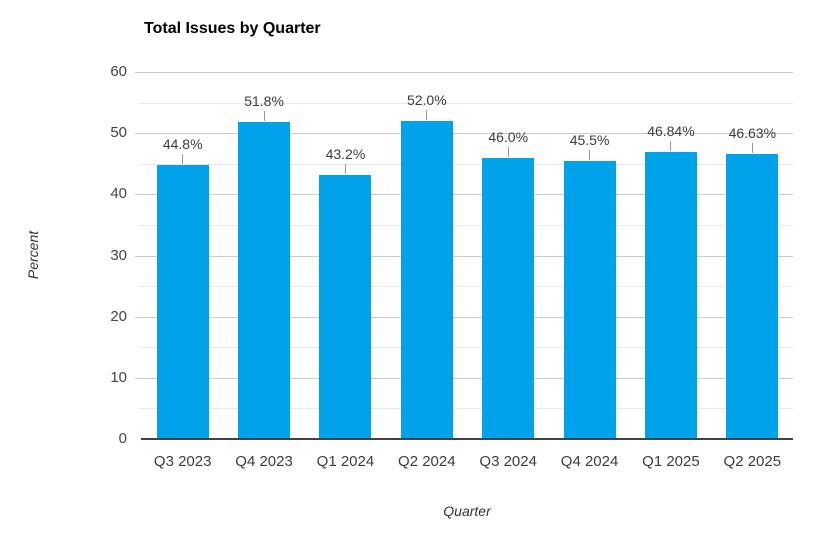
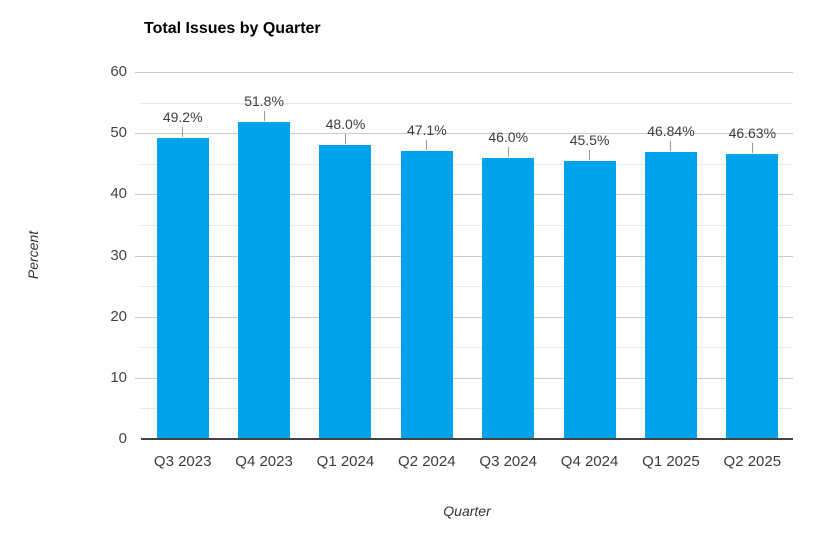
Q3 2023: 44.8% -> 49.2%
Q1 2024: 43.2% -> 48.0%
Q2 2024: 52.0% -> 47.1%
